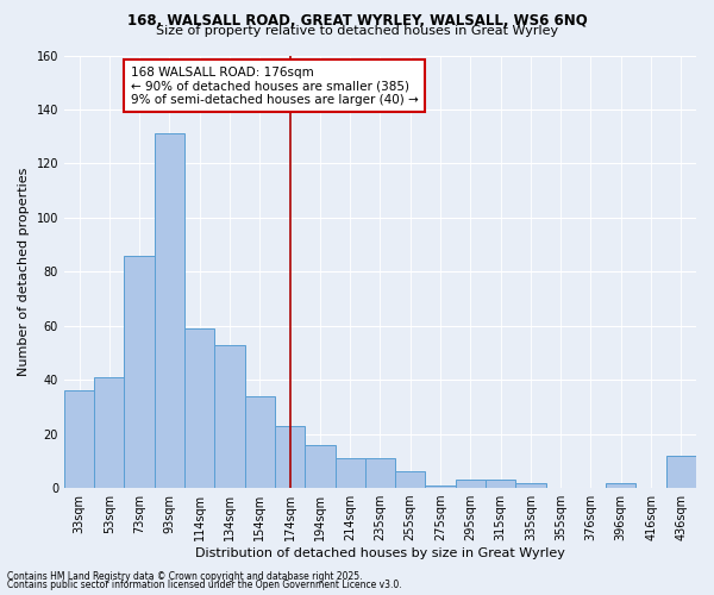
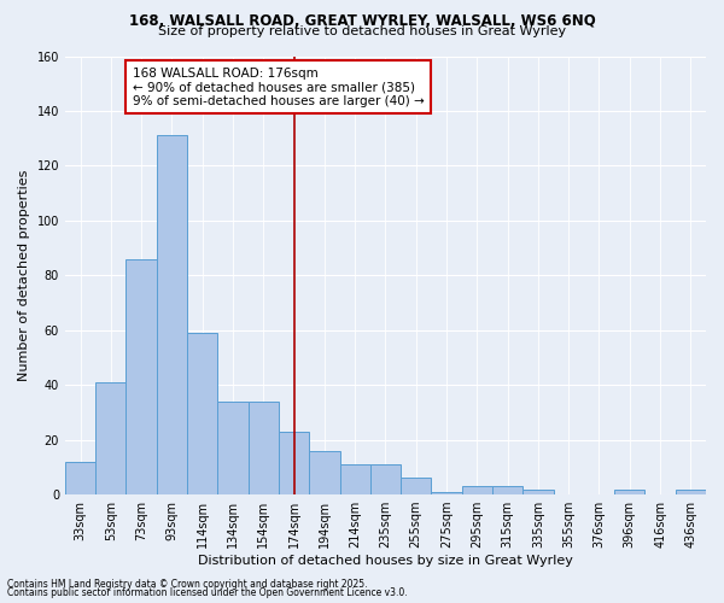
33sqm: 36 -> 12
134sqm: 53 -> 34
436sqm: 12 -> 2
